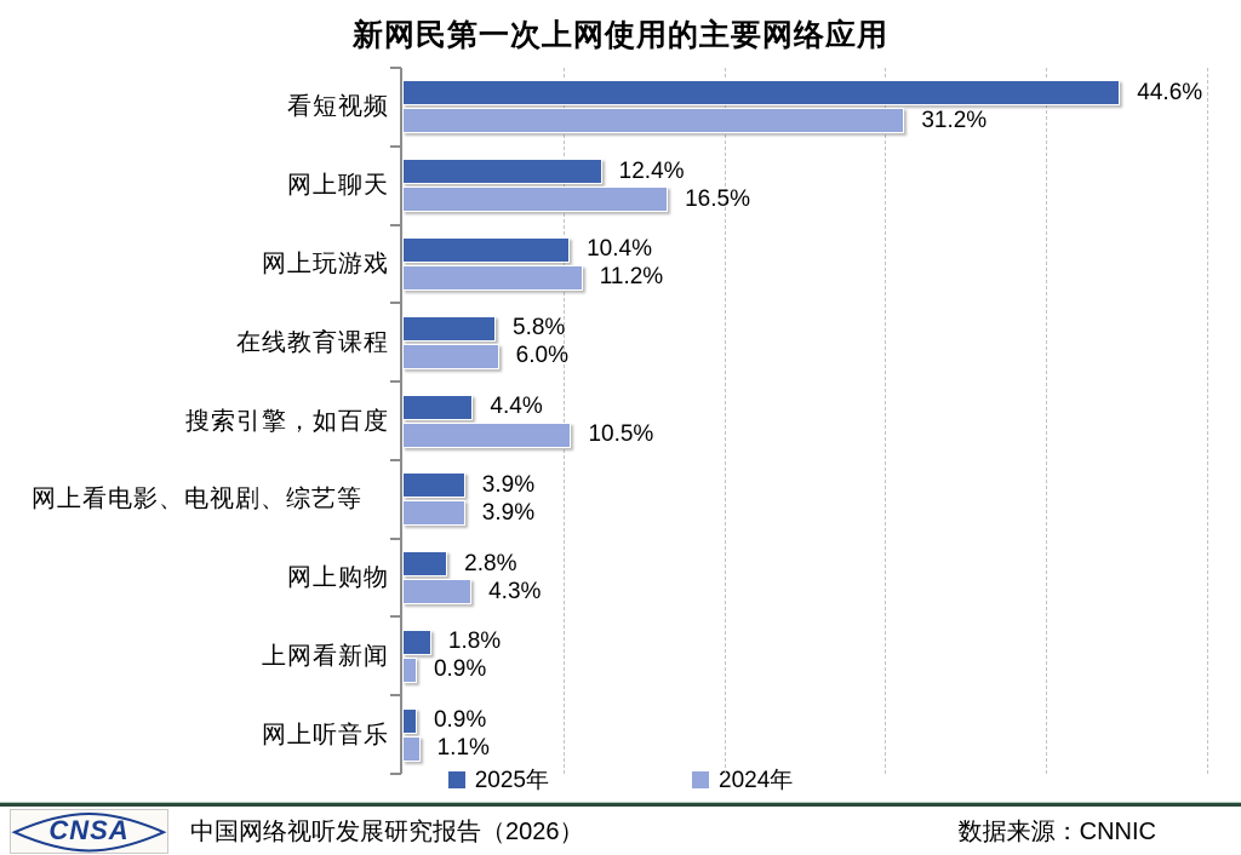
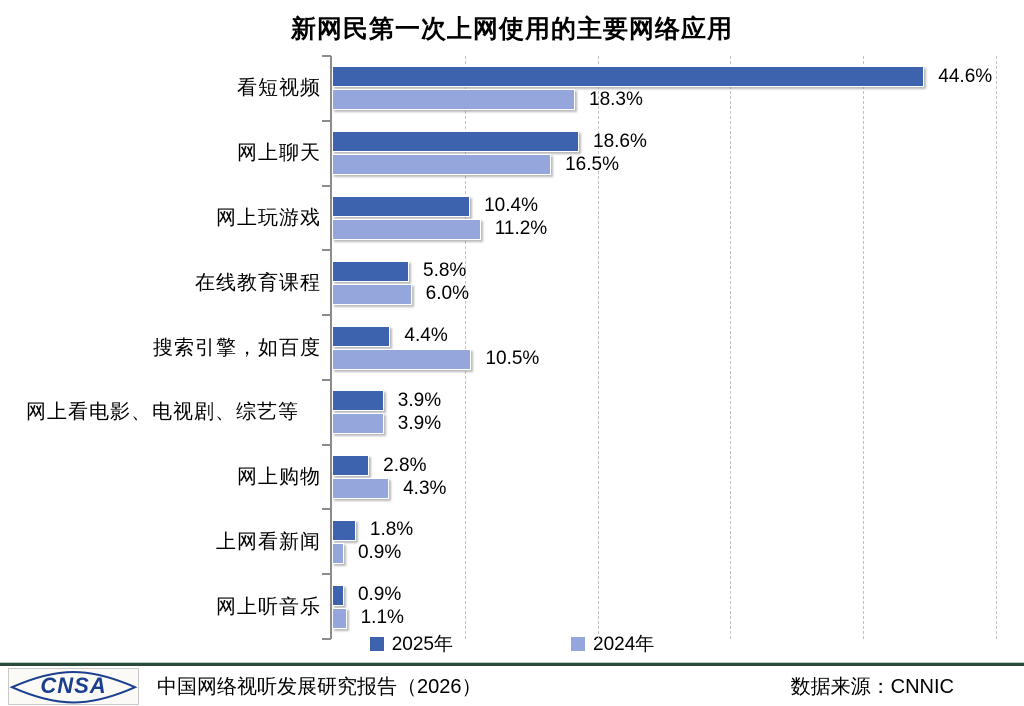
2024年/看短视频: 31.2% -> 18.3%
2025年/网上聊天: 12.4% -> 18.6%
